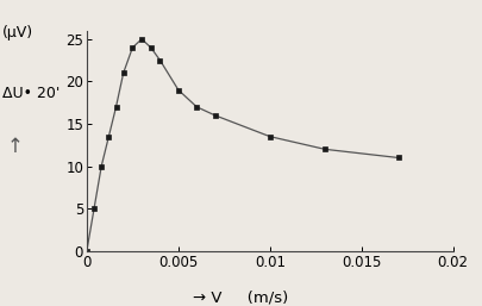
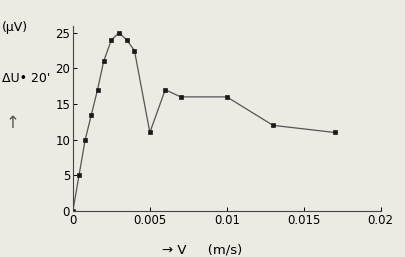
0.005: 19.0 -> 11.0
0.01: 13.5 -> 16.0
